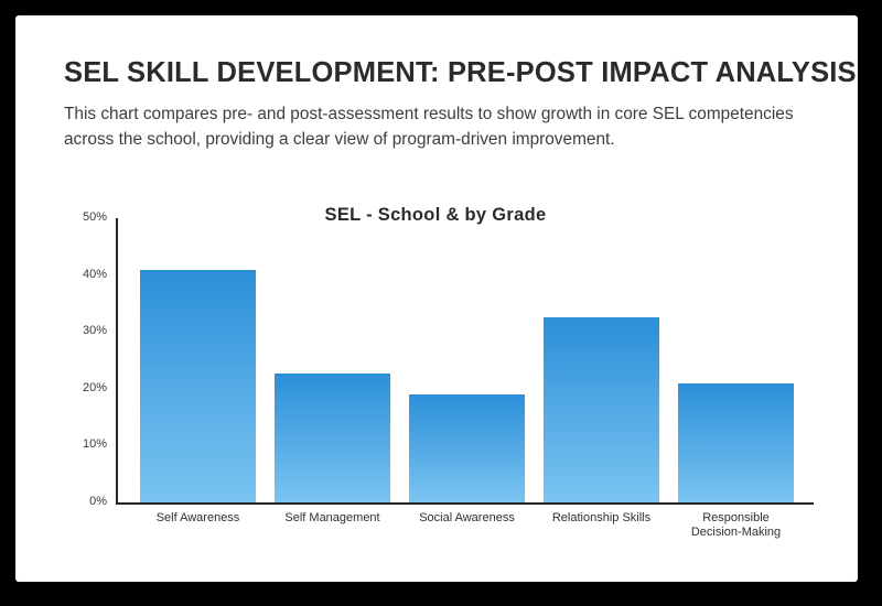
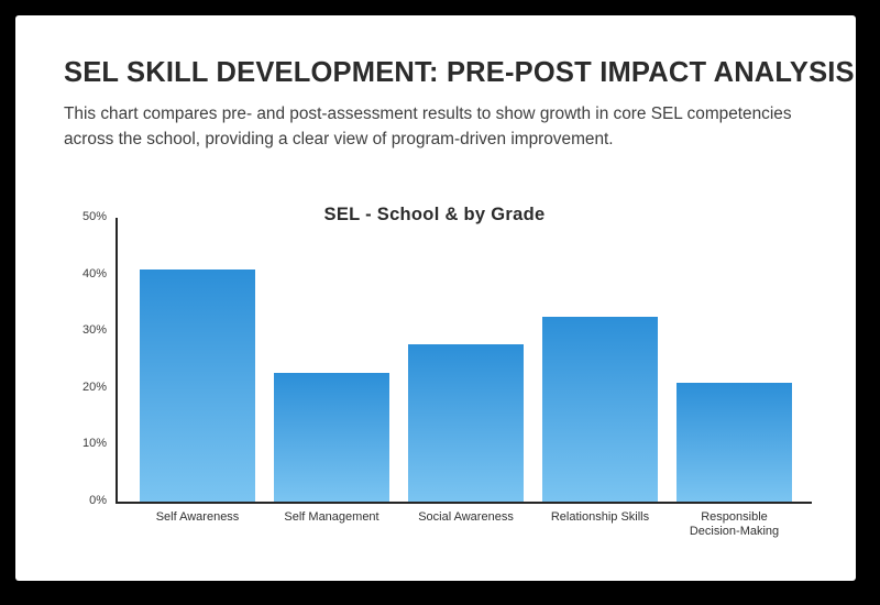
Social Awareness: 19% -> 28%
